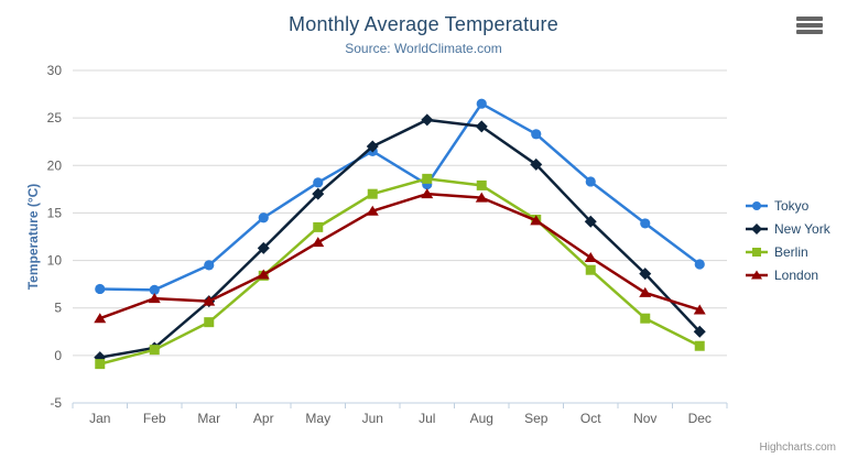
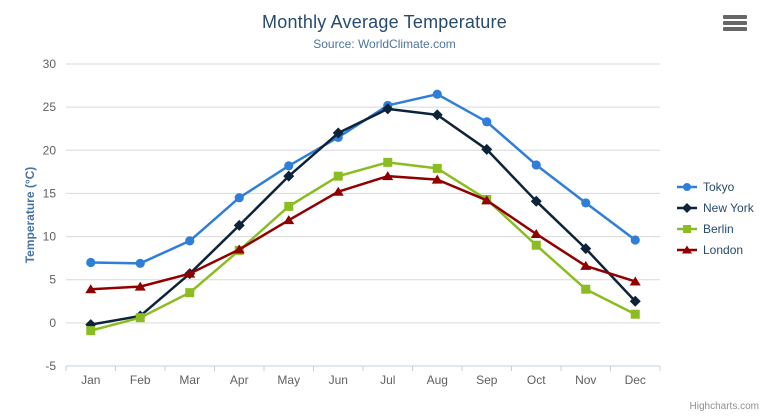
London/Feb: 6 -> 4
Tokyo/Jul: 18 -> 25
